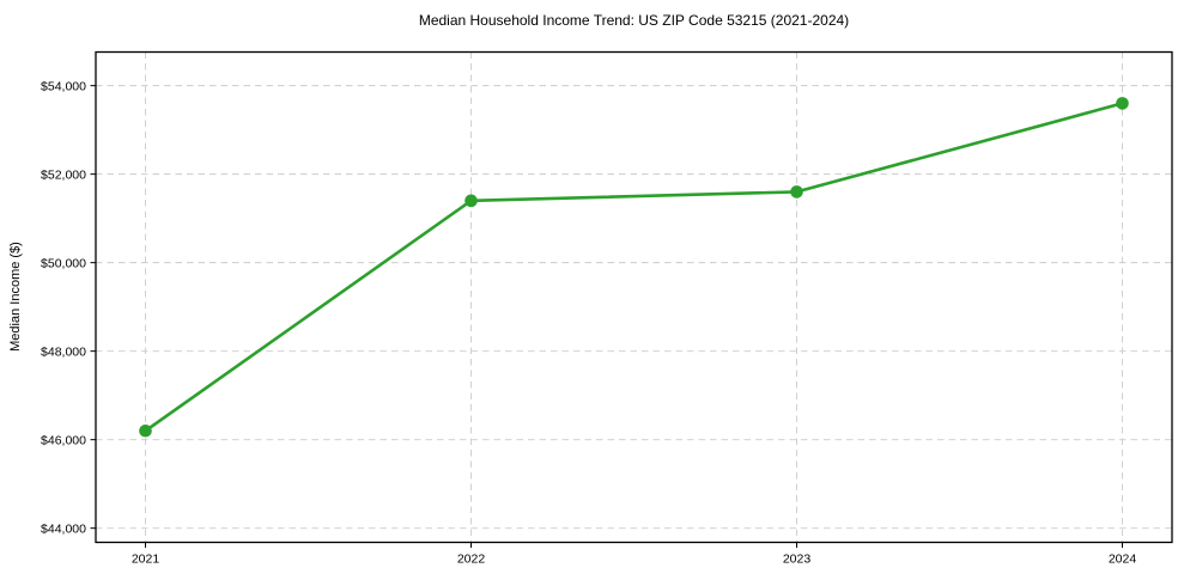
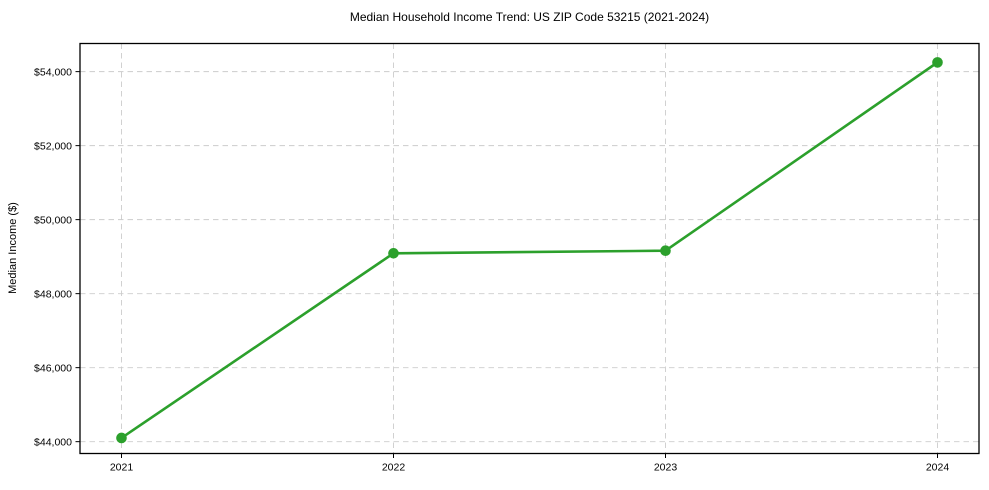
2021: $46200 -> $44100
2022: $51400 -> $49100
2023: $51600 -> $49200
2024: $53600 -> $54200
